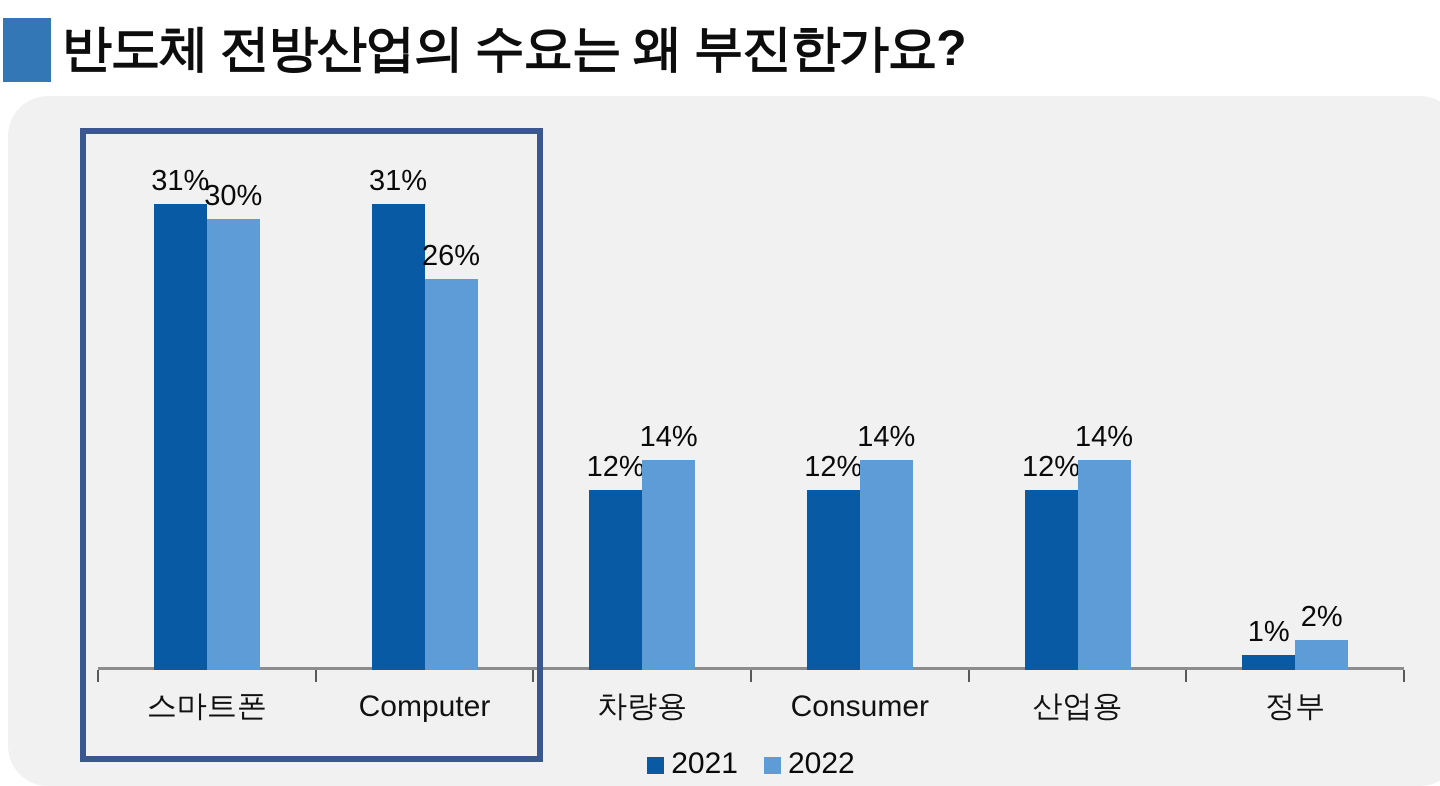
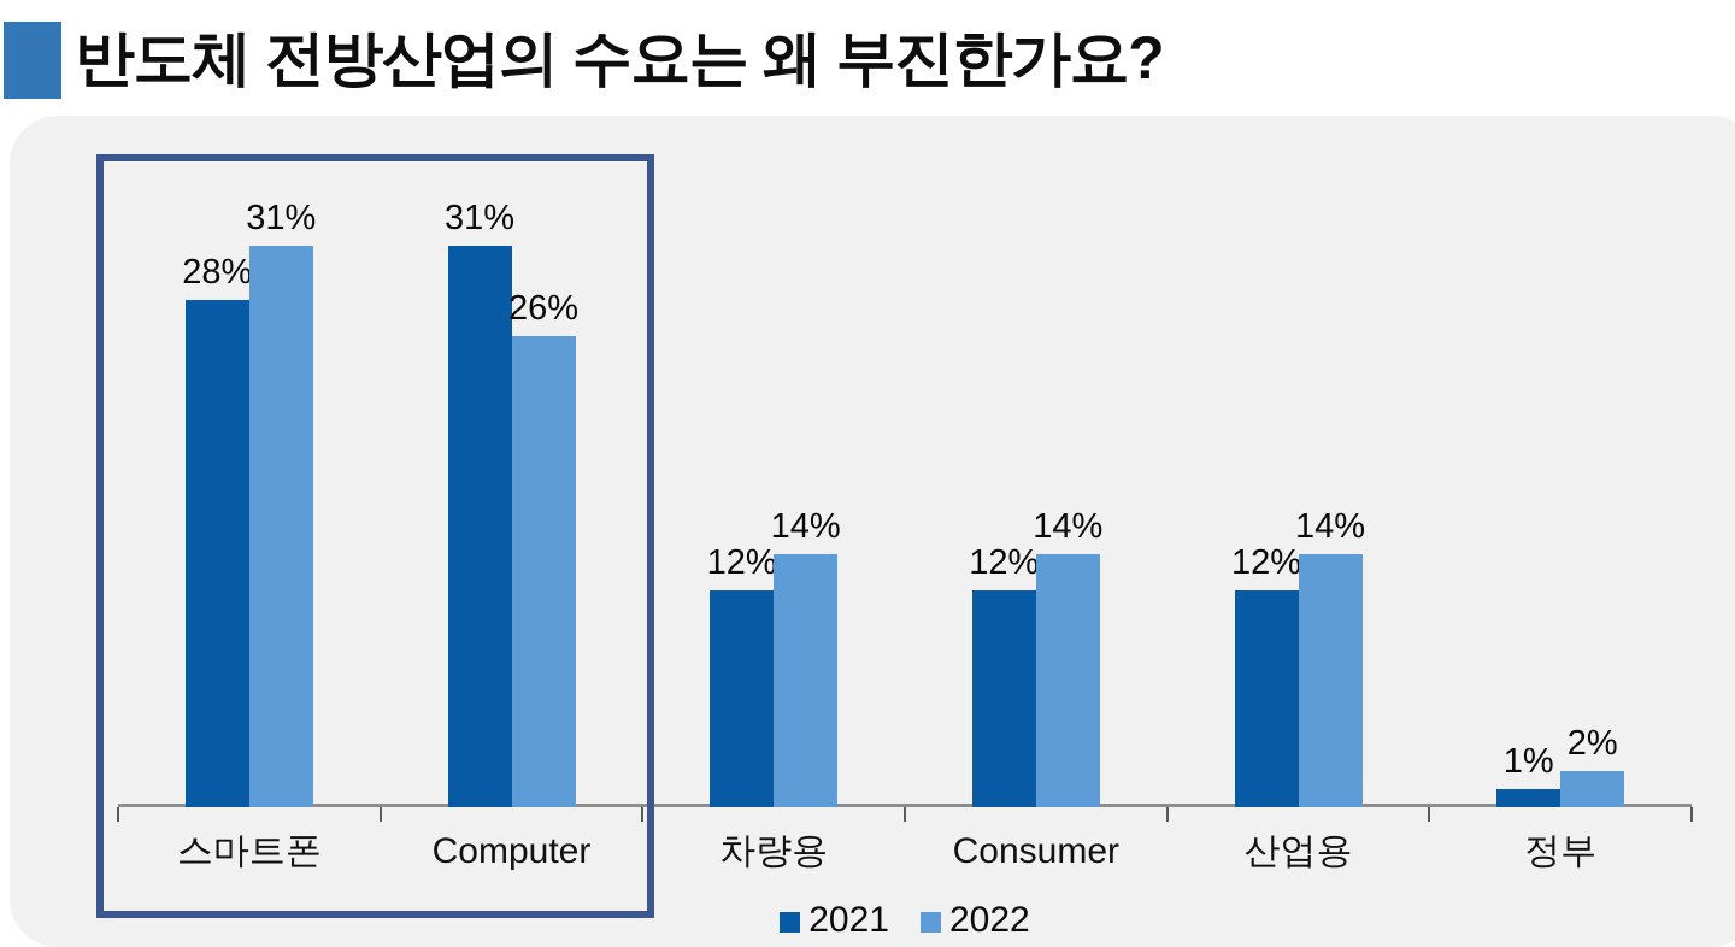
2021/스마트폰: 31% -> 28%
2022/스마트폰: 30% -> 31%
